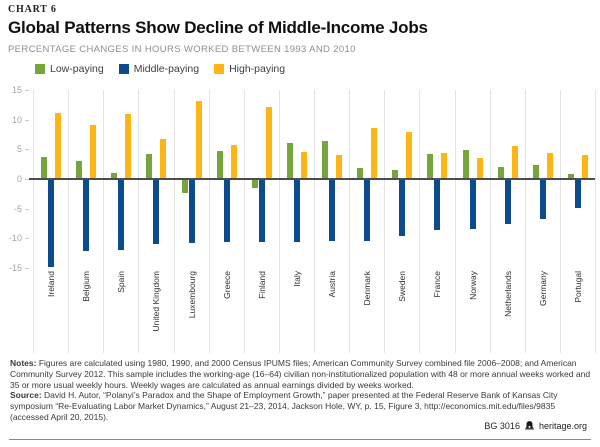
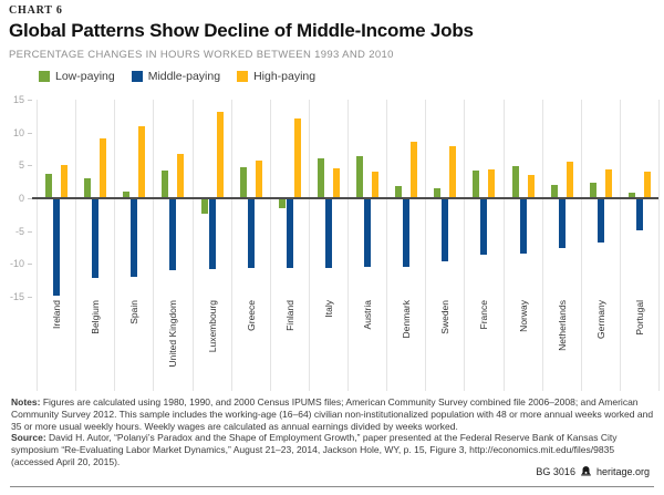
High-paying/Ireland: 11 -> 5
